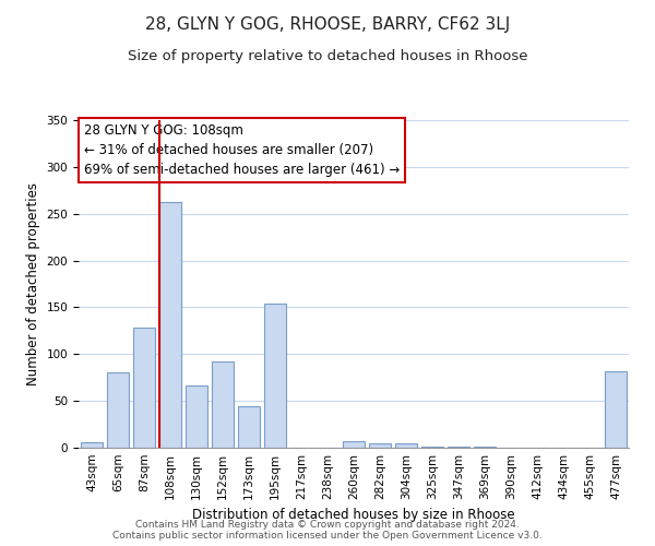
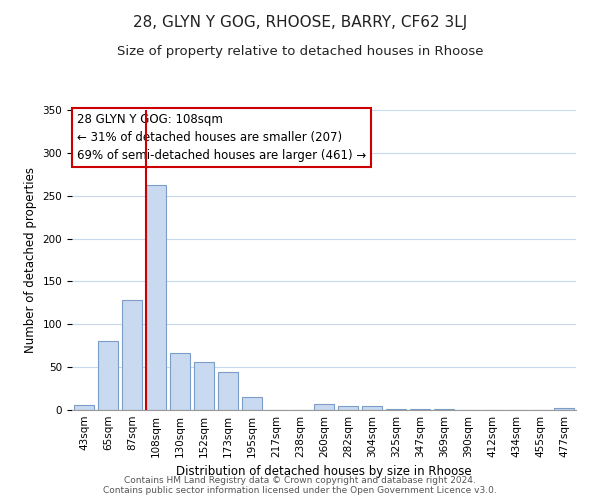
152sqm: 92 -> 56
195sqm: 154 -> 15
477sqm: 82 -> 2
